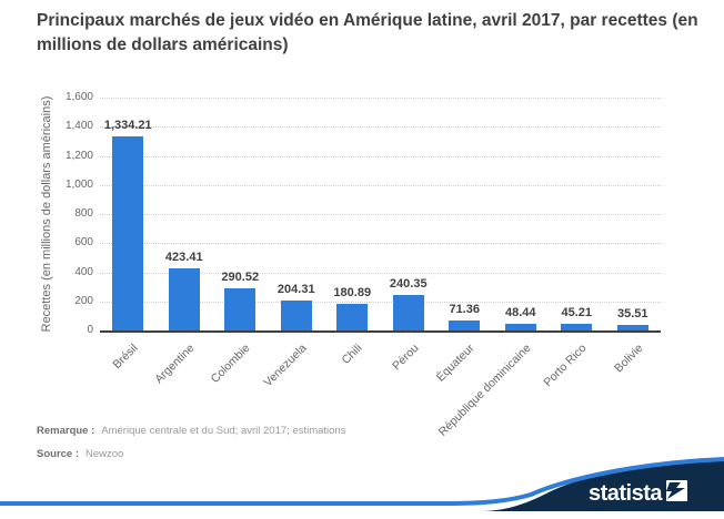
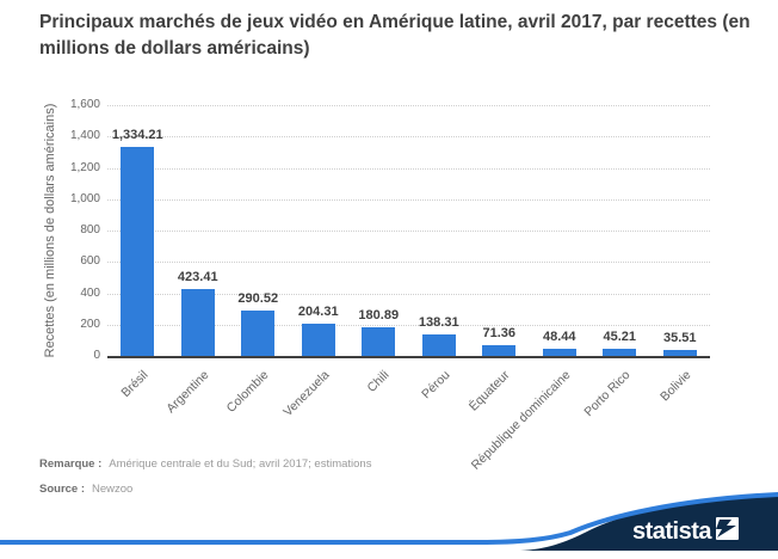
Pérou: 240.35 -> 138.31
